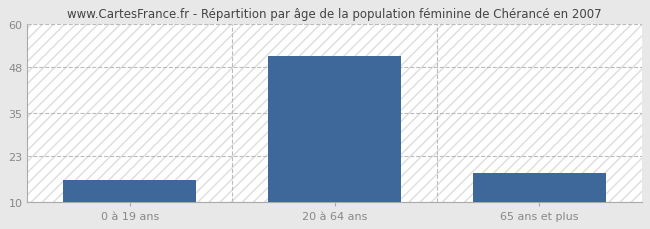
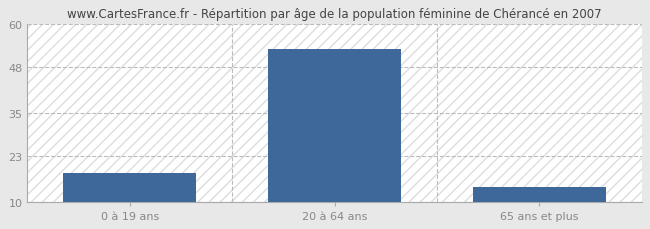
0 à 19 ans: 16 -> 18
20 à 64 ans: 51 -> 53
65 ans et plus: 18 -> 14
